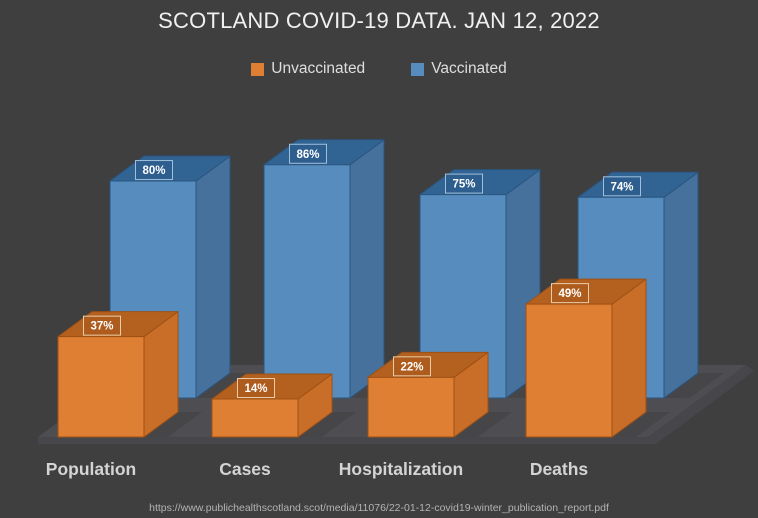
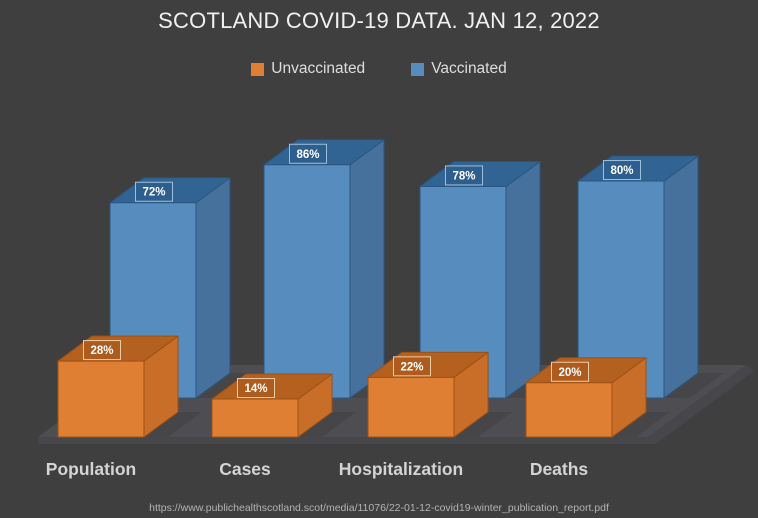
Unvaccinated/Population: 37% -> 28%
Vaccinated/Population: 80% -> 72%
Vaccinated/Hospitalization: 75% -> 78%
Unvaccinated/Deaths: 49% -> 20%
Vaccinated/Deaths: 74% -> 80%
